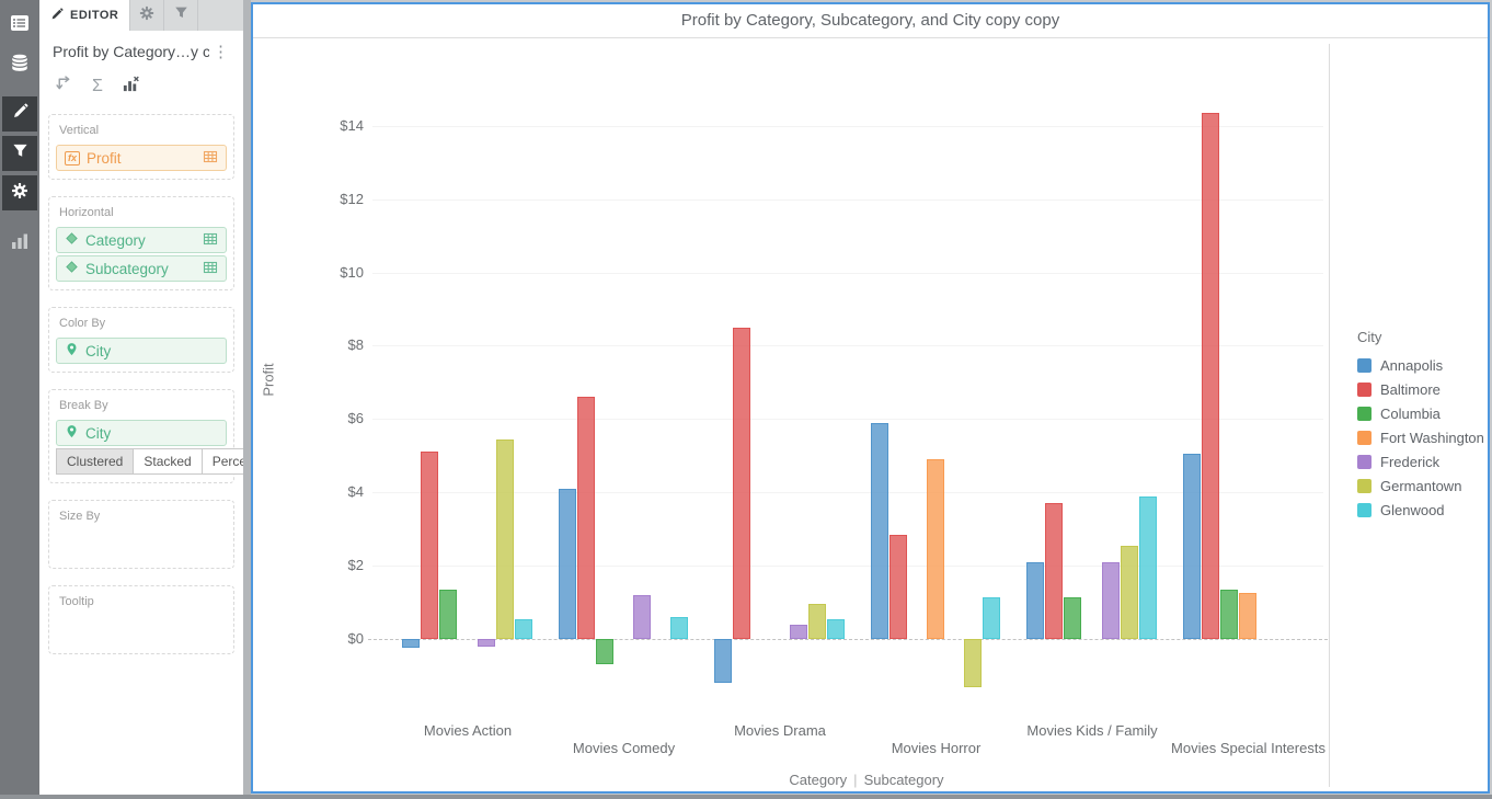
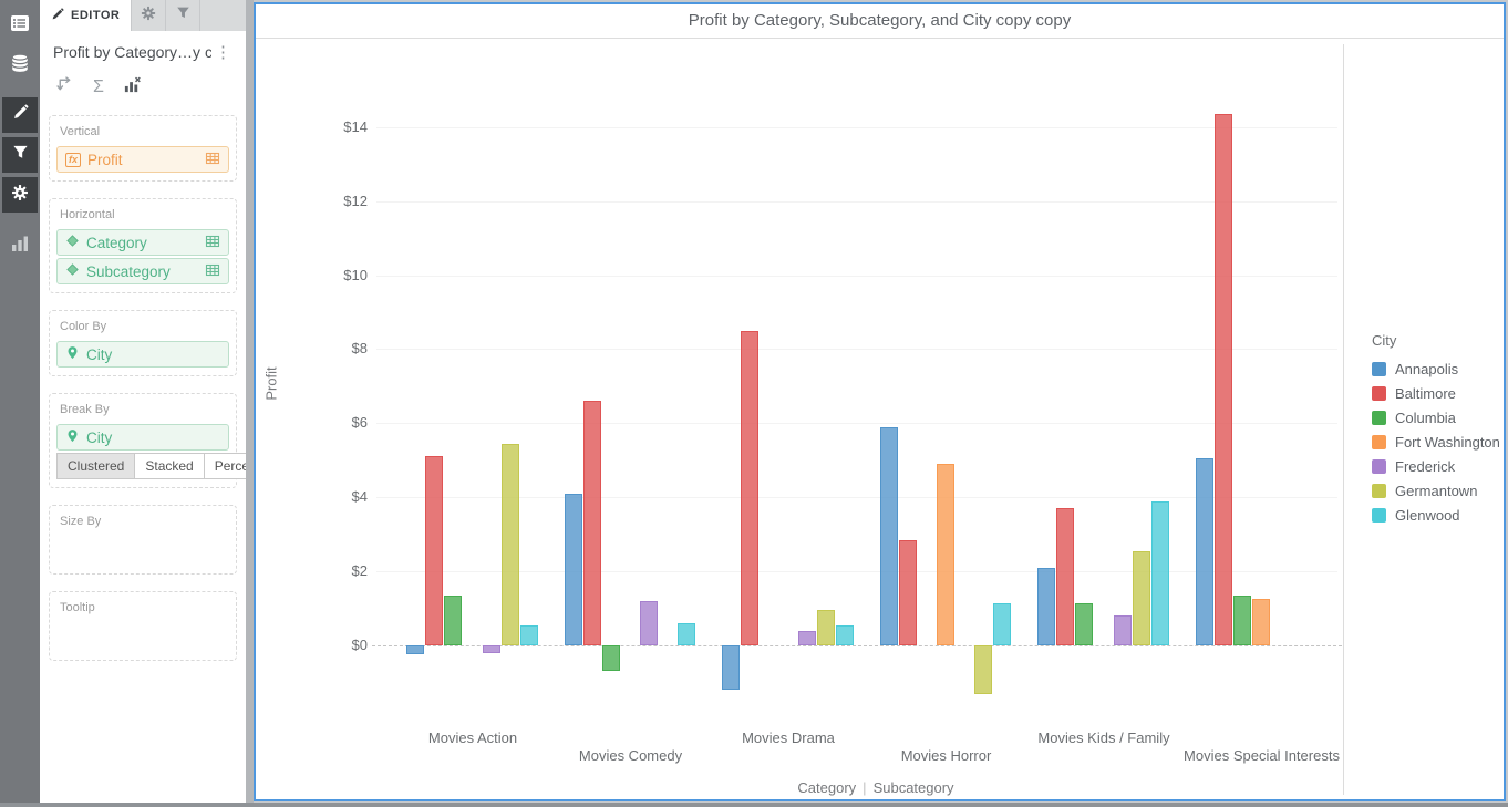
Frederick/Movies Kids / Family: $2.1 -> $0.8
